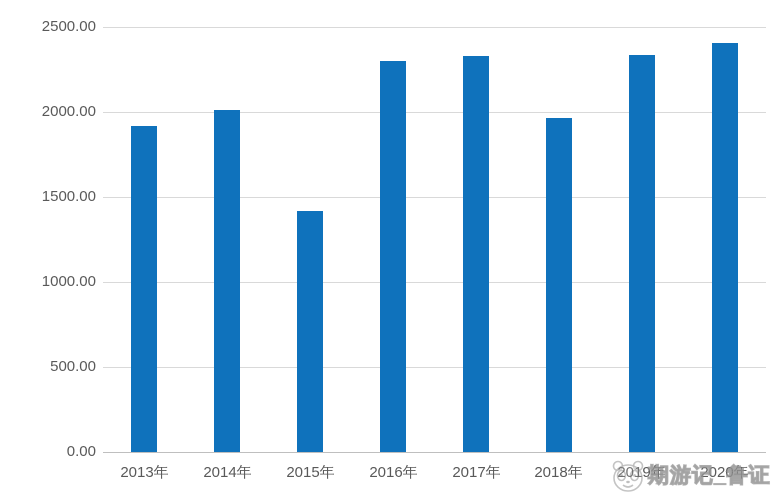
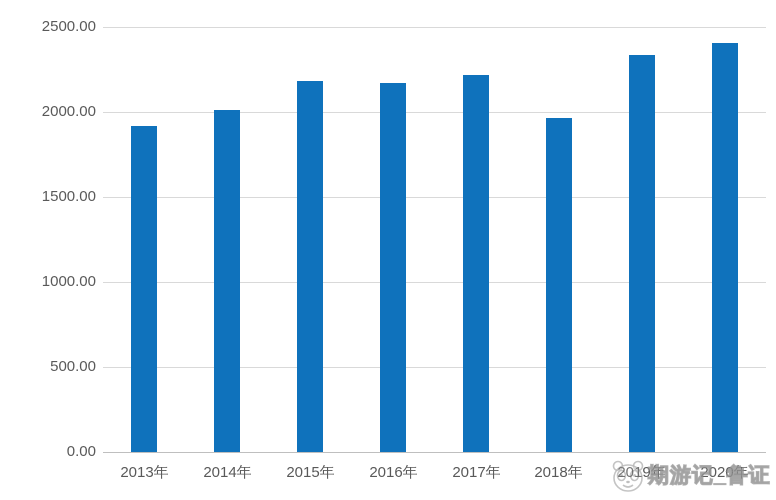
2015年: 1420 -> 2180
2016年: 2300 -> 2170
2017年: 2330 -> 2220
